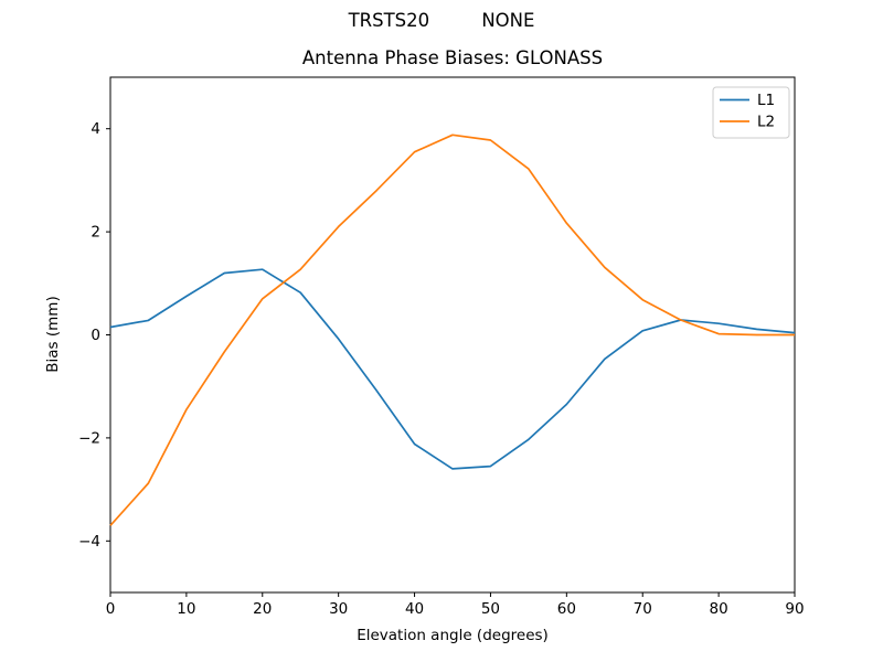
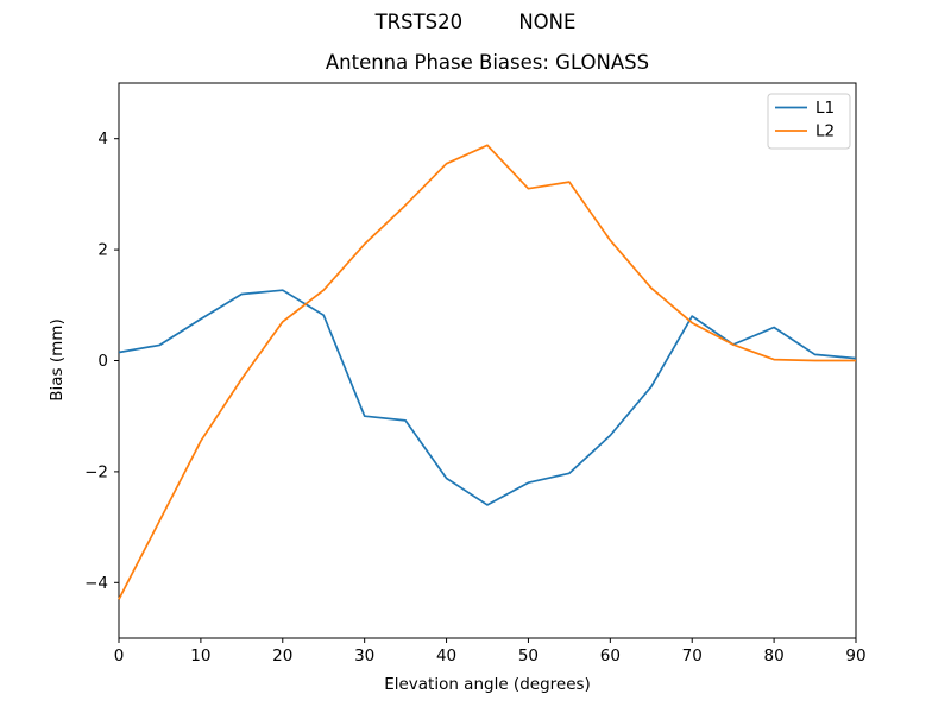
L2/0: -3.7 -> -4.3
L1/30: -0.1 -> -1.0
L1/50: -2.5 -> -2.2
L2/50: 3.8 -> 3.1
L1/70: 0.1 -> 0.8
L1/80: 0.2 -> 0.6
